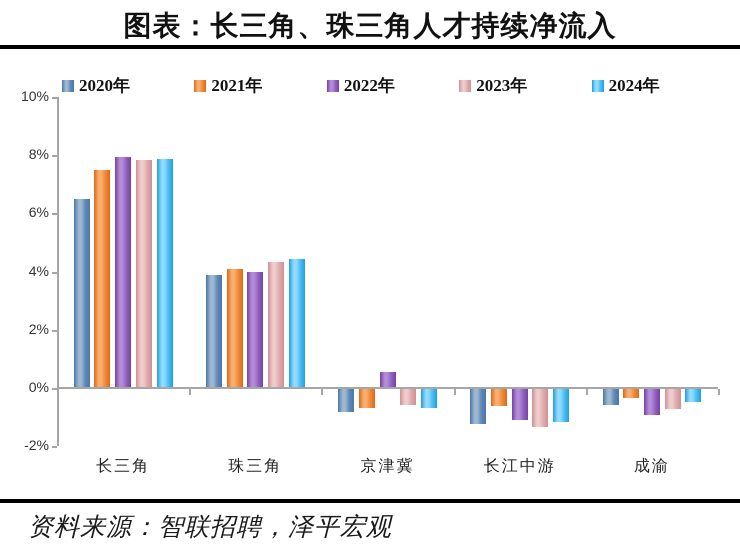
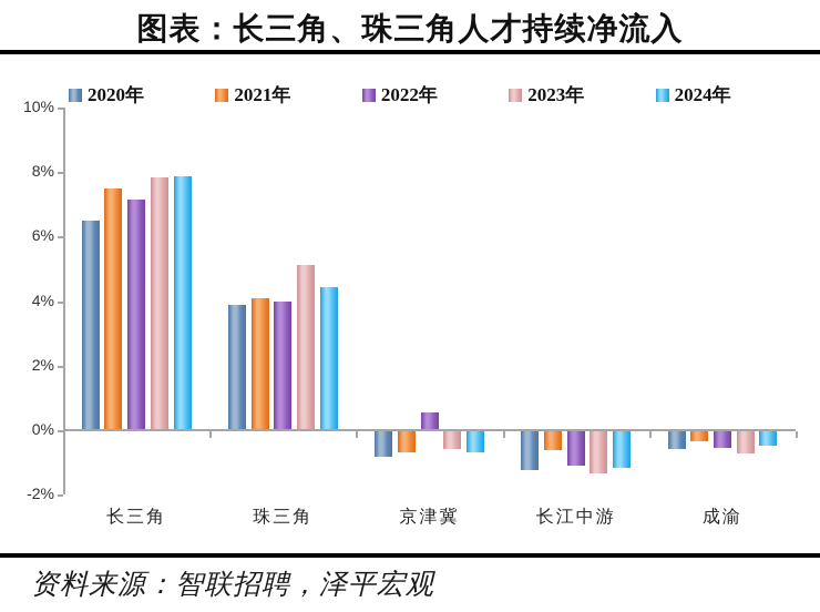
2022年/长三角: 7.9% -> 7.1%
2023年/珠三角: 4.3% -> 5.1%
2022年/成渝: -0.9% -> -0.5%
